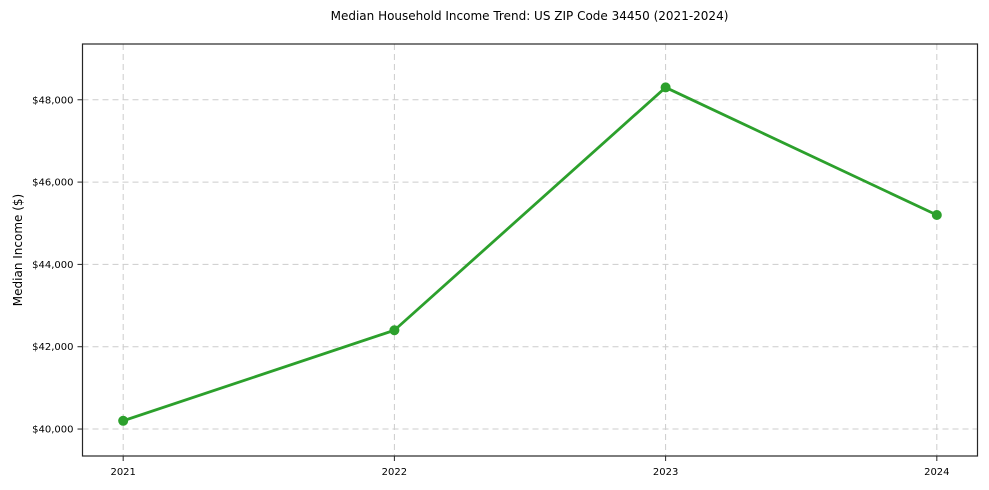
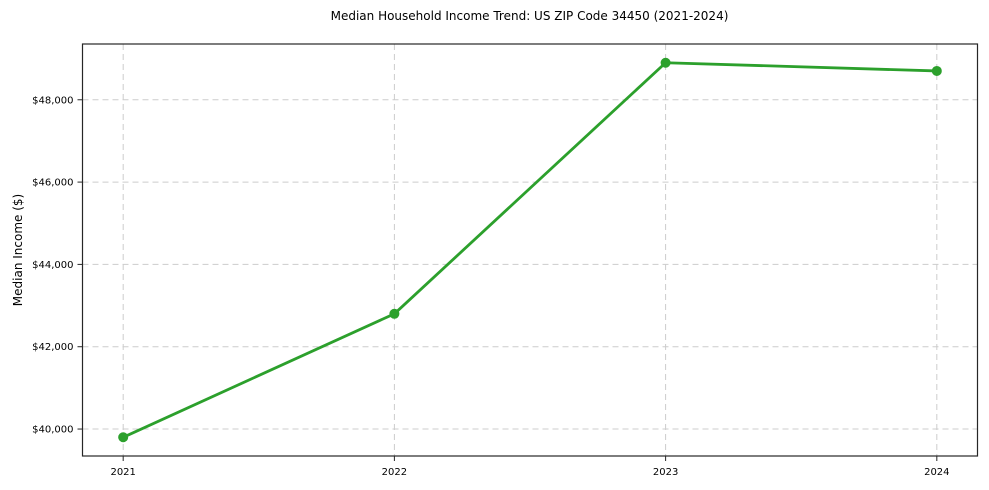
2021: $40200 -> $39800
2022: $42400 -> $42800
2023: $48300 -> $48900
2024: $45200 -> $48700
